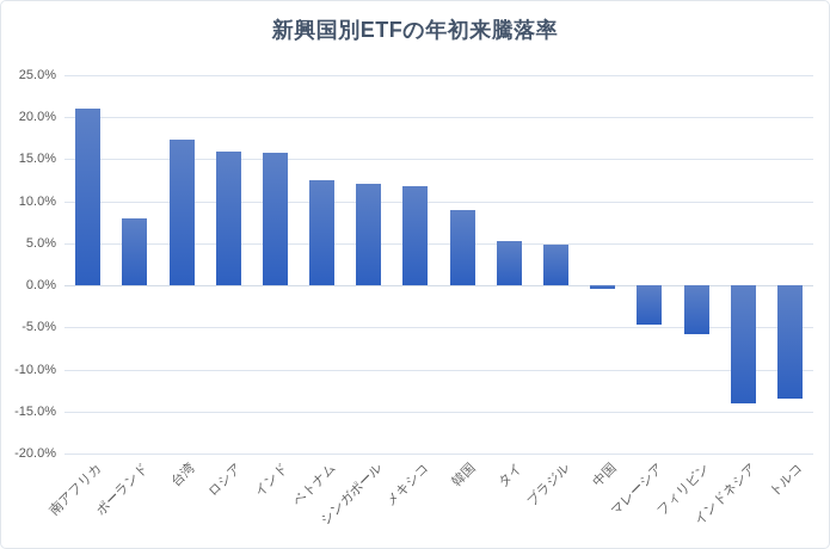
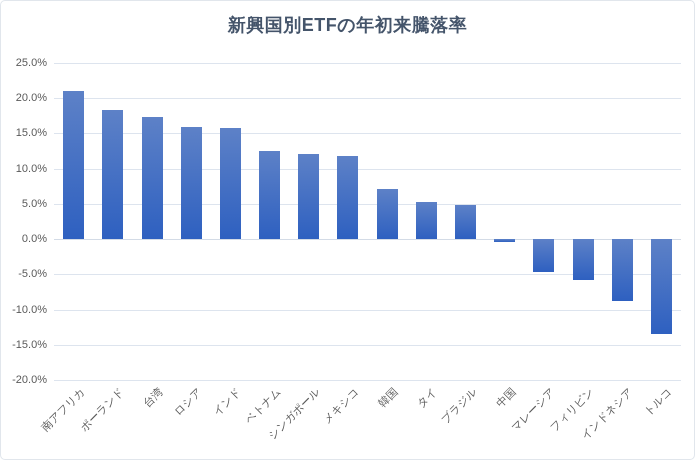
ポーランド: 8% -> 18%
韓国: 9% -> 7%
インドネシア: -14% -> -9%
